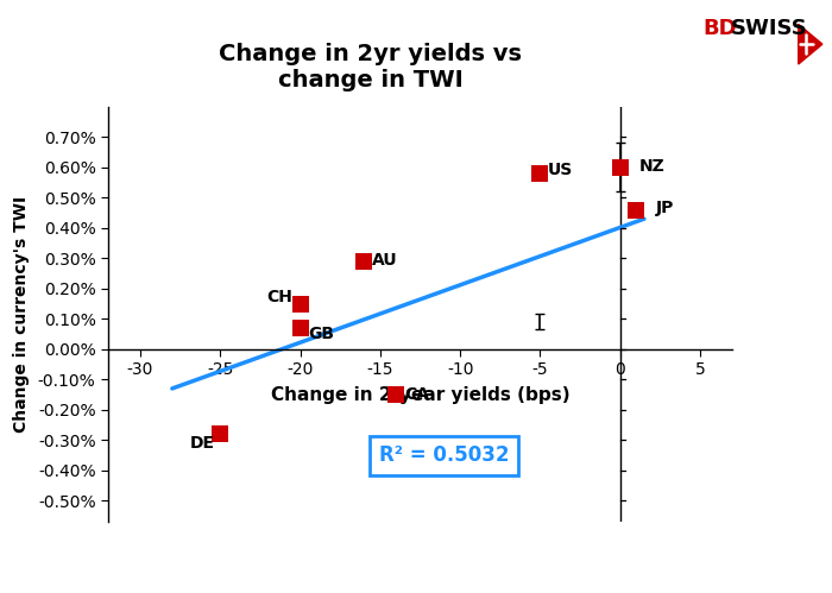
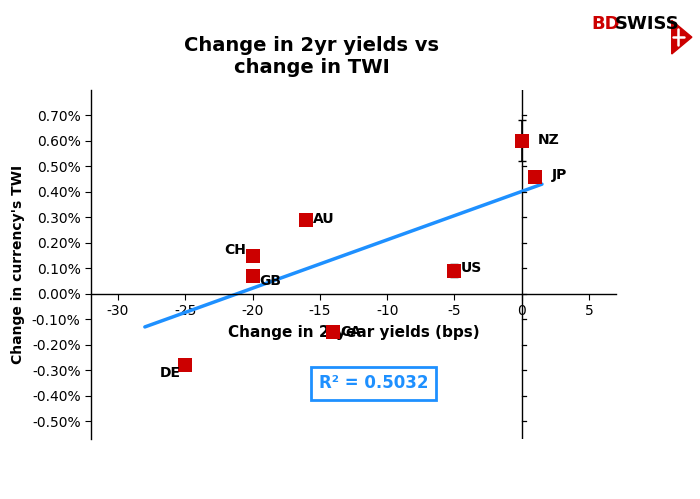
-5: 0.58% -> 0.09%
